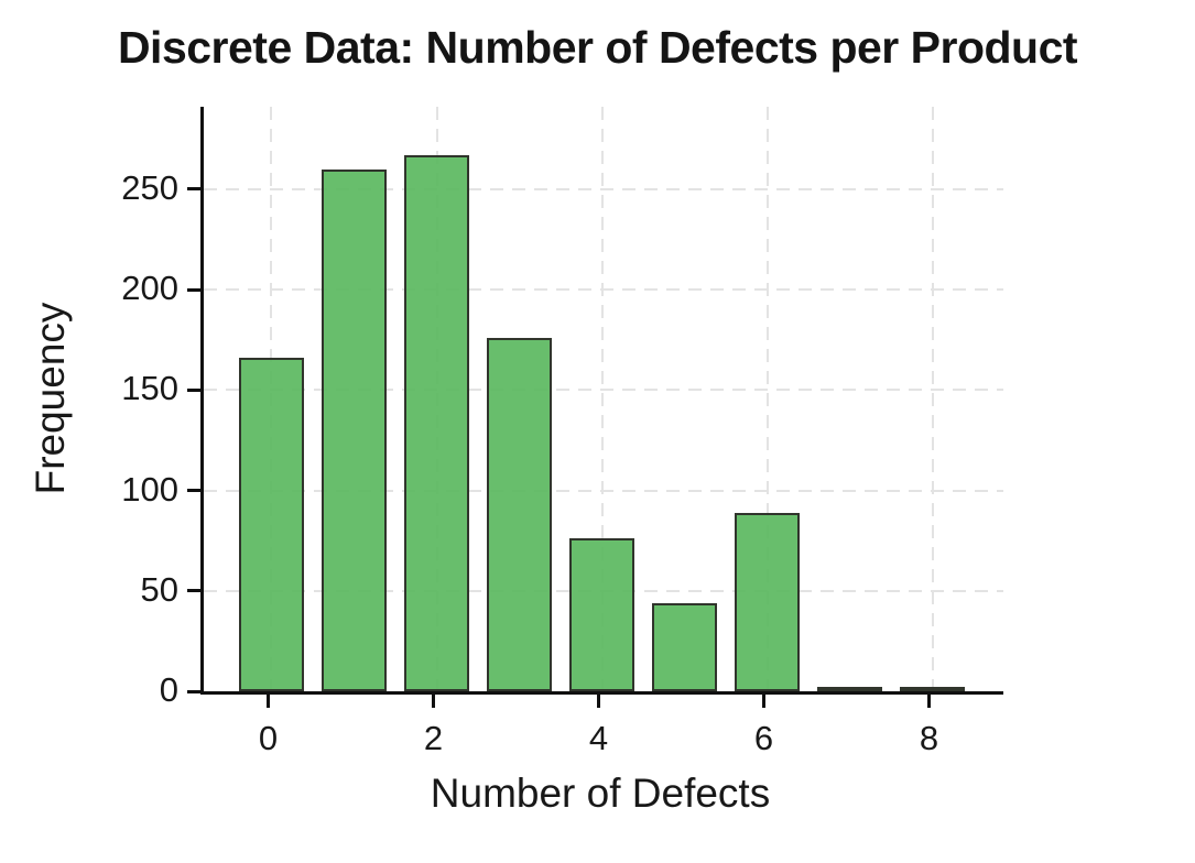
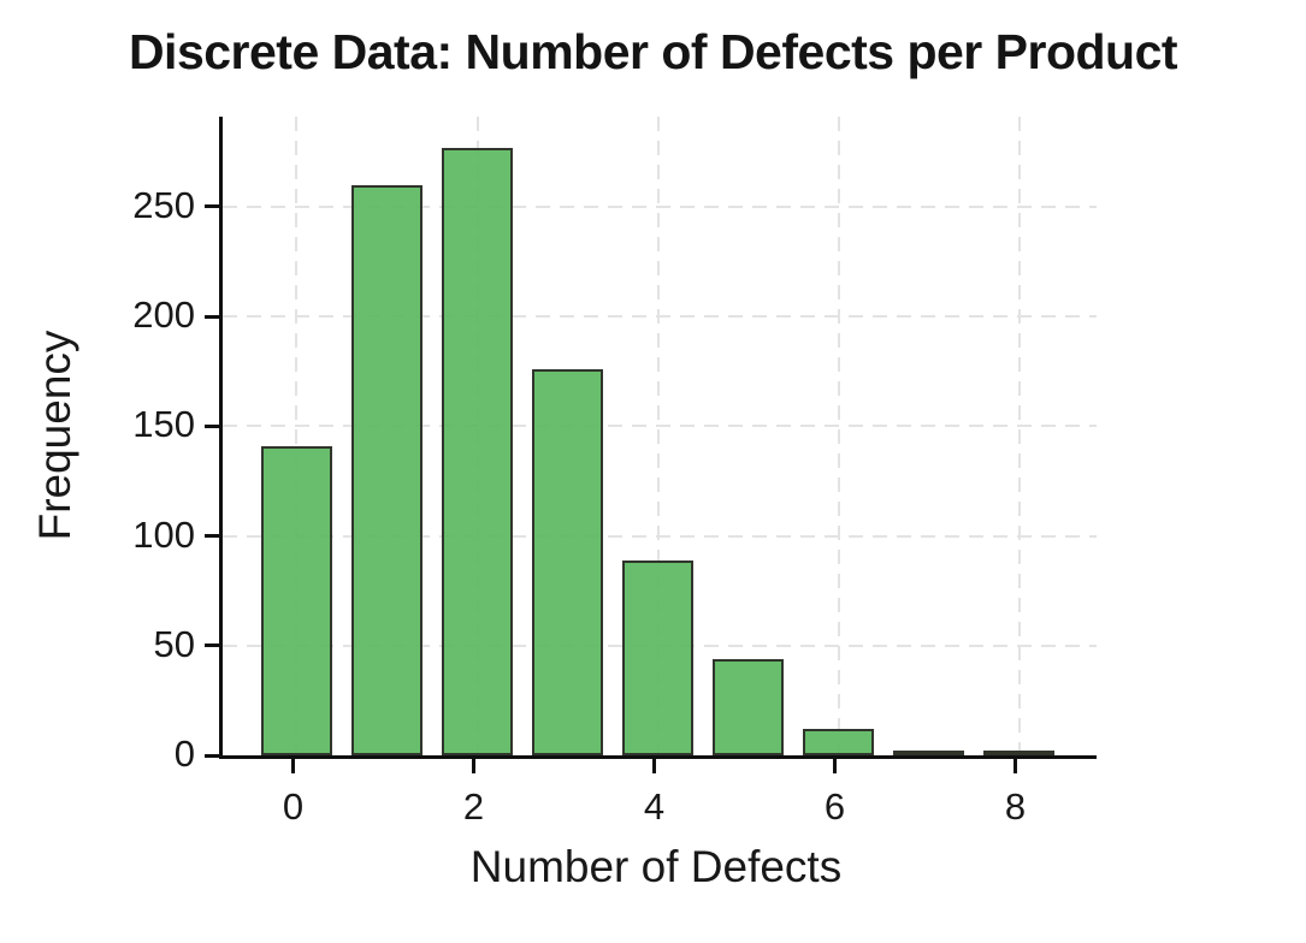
0: 166 -> 141
2: 267 -> 277
4: 76 -> 89
6: 89 -> 12
